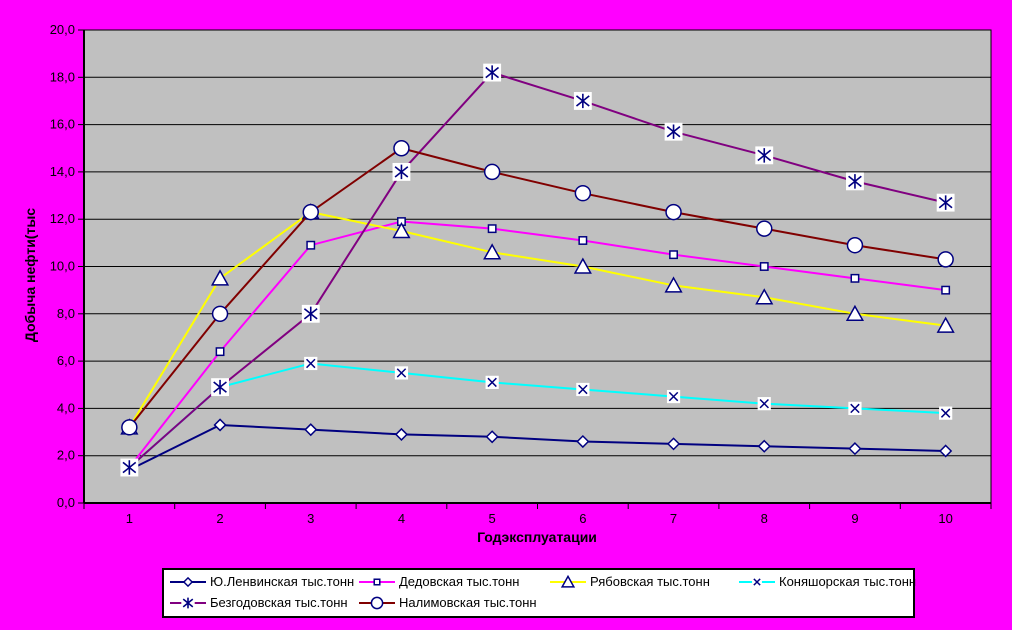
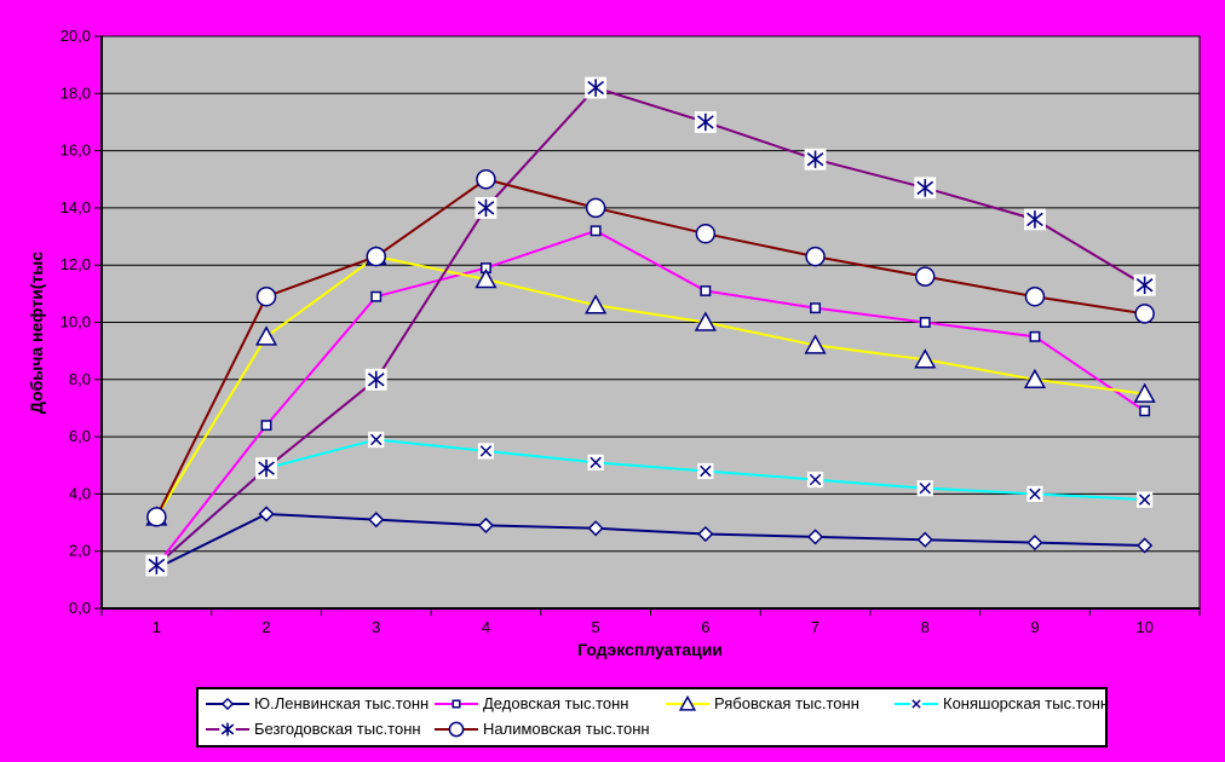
Налимовская тыс.тонн/2: 8,0 -> 10,9
Дедовская тыс.тонн/5: 11,6 -> 13,2
Дедовская тыс.тонн/10: 9,0 -> 6,9
Безгодовская тыс.тонн/10: 12,7 -> 11,3
